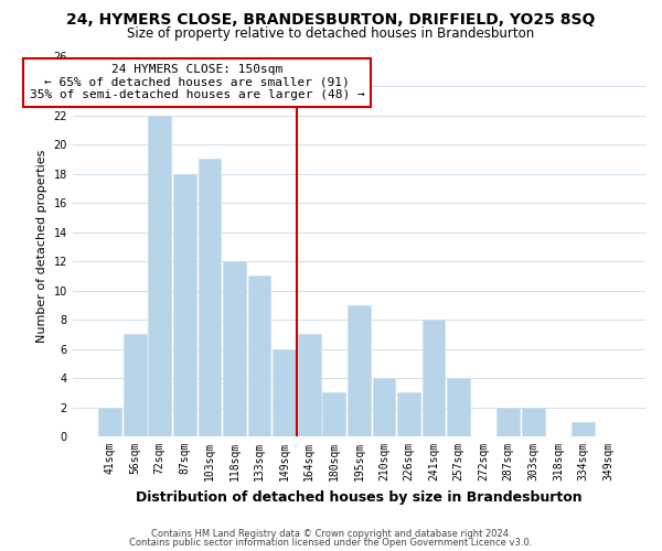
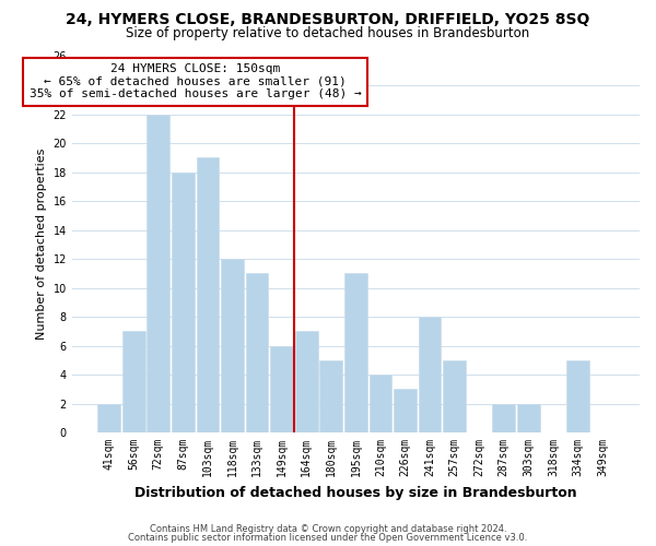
180sqm: 3 -> 5
195sqm: 9 -> 11
257sqm: 4 -> 5
334sqm: 1 -> 5
